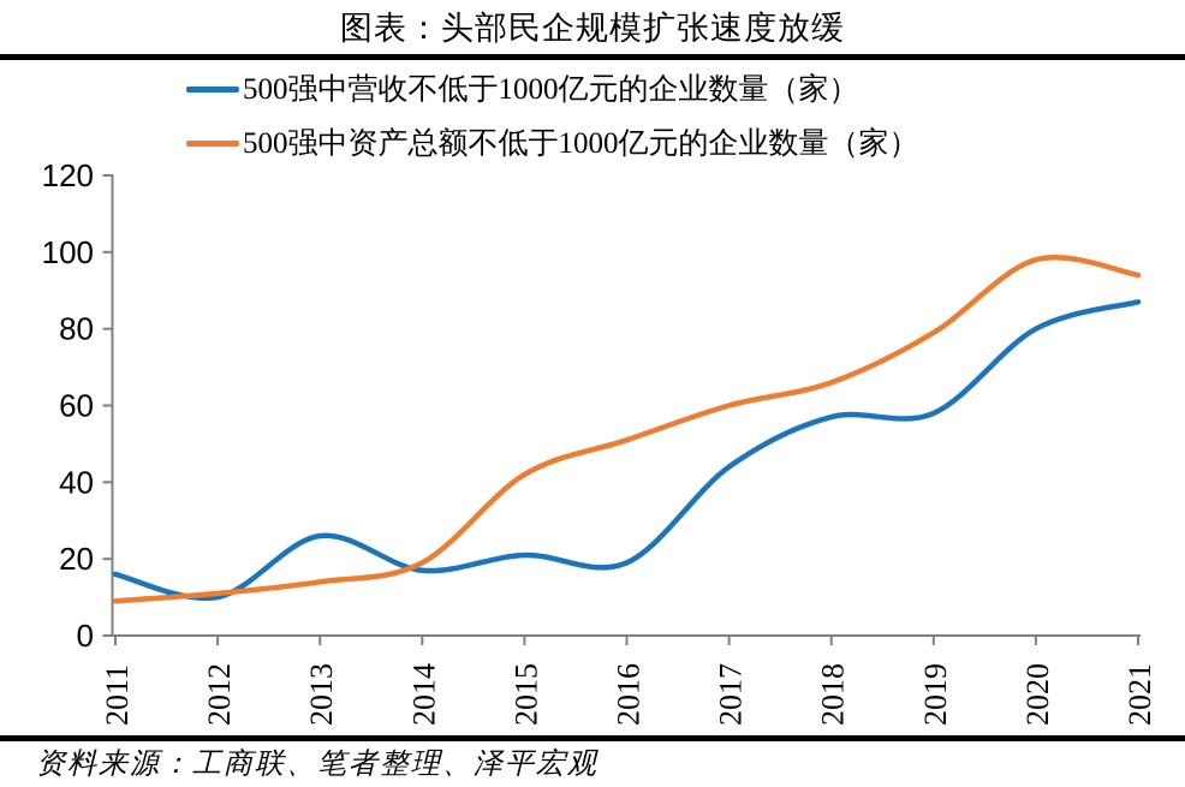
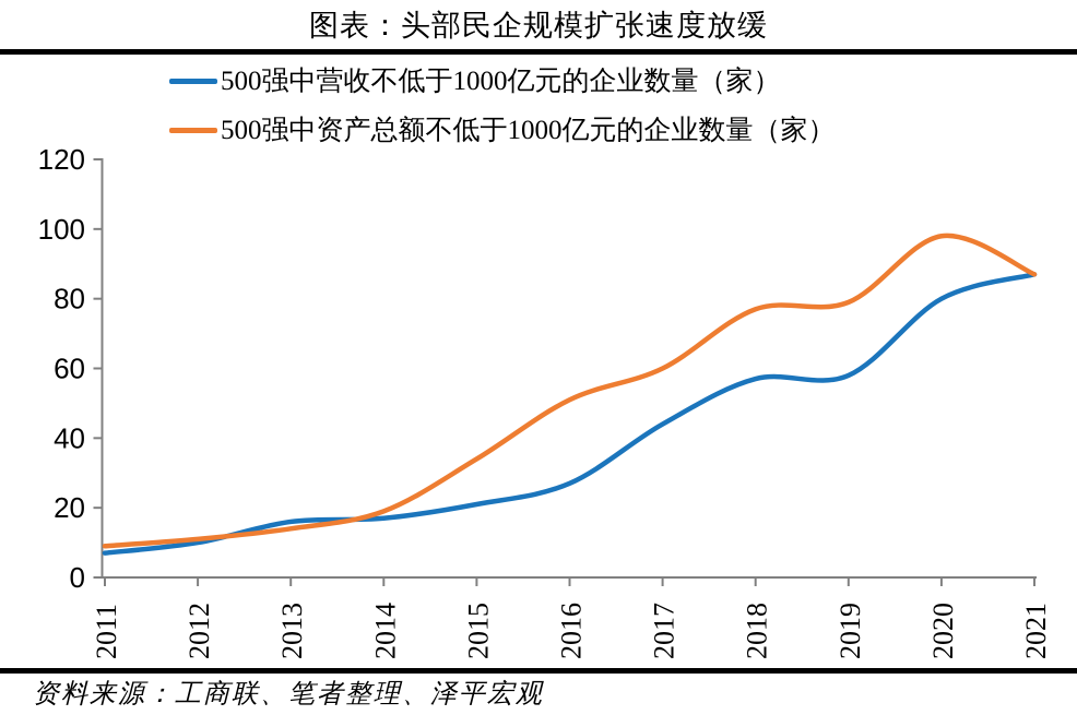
500强中营收不低于1000亿元的企业数量（家）/2011: 16 -> 7
500强中营收不低于1000亿元的企业数量（家）/2013: 26 -> 16
500强中资产总额不低于1000亿元的企业数量（家）/2015: 42 -> 34
500强中营收不低于1000亿元的企业数量（家）/2016: 19 -> 27
500强中资产总额不低于1000亿元的企业数量（家）/2018: 66 -> 77
500强中资产总额不低于1000亿元的企业数量（家）/2021: 94 -> 87
